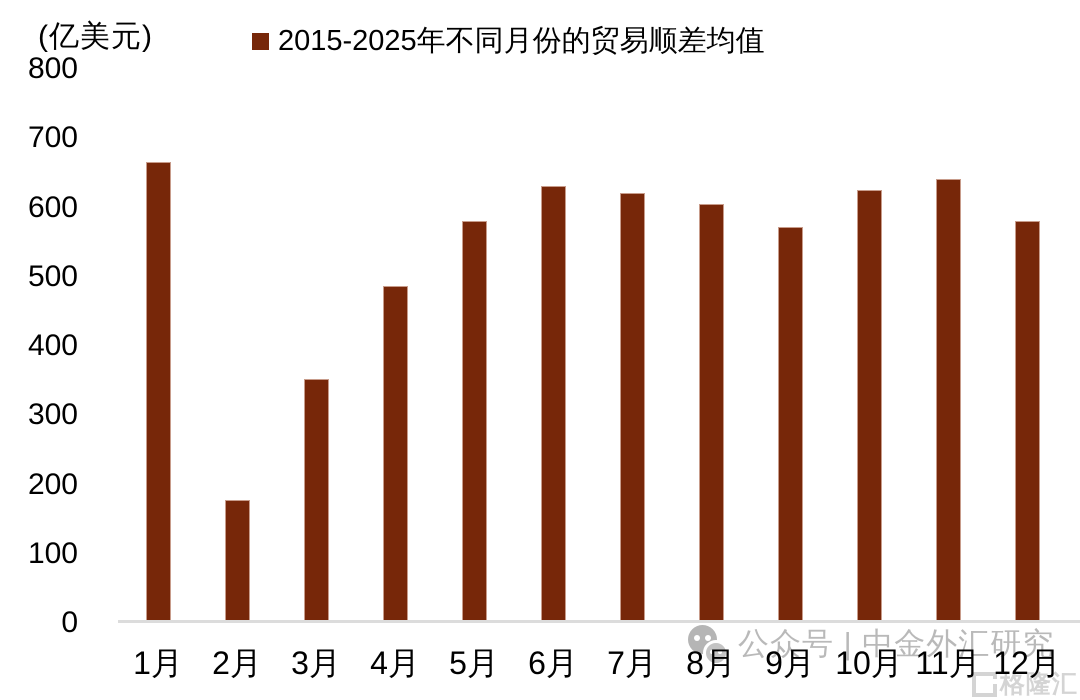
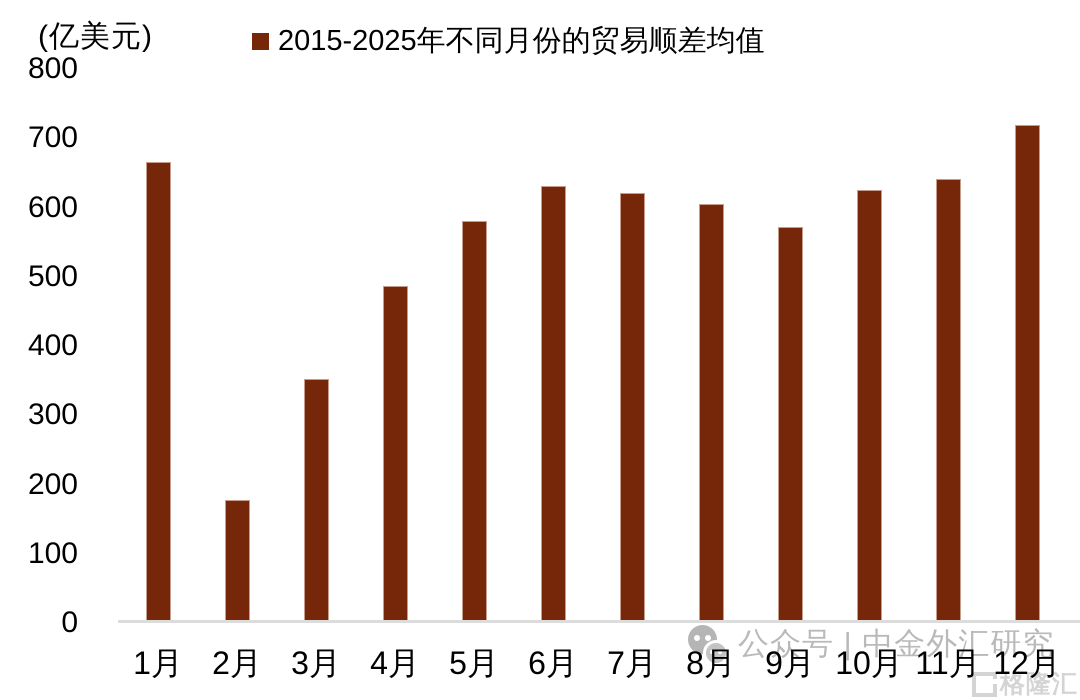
12月: 580 -> 720
